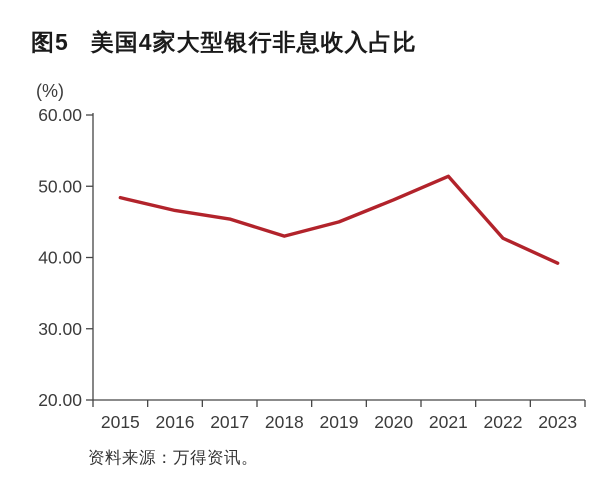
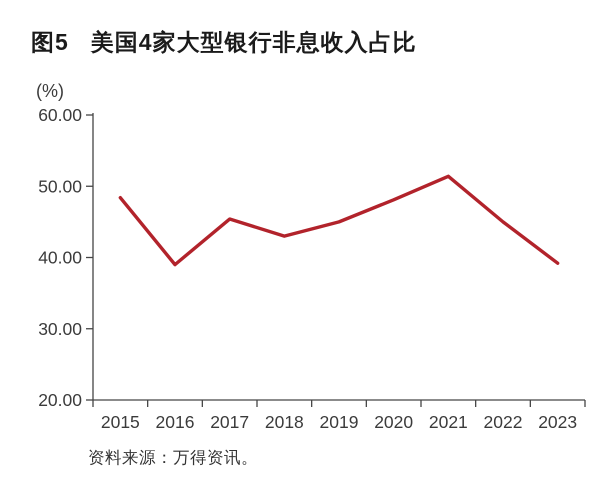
2016: 47 -> 39
2022: 43 -> 45
